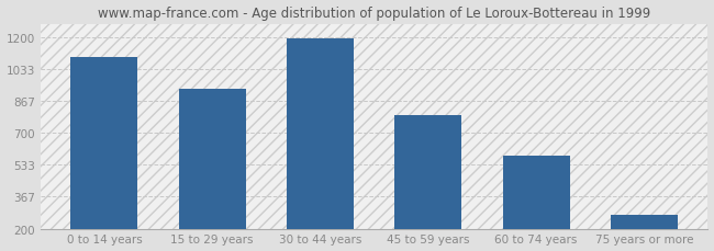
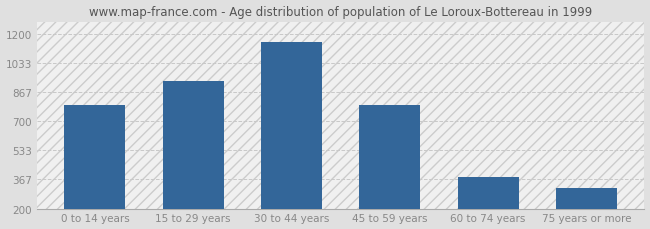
0 to 14 years: 1100 -> 790
30 to 44 years: 1200 -> 1150
60 to 74 years: 580 -> 380
75 years or more: 270 -> 320
